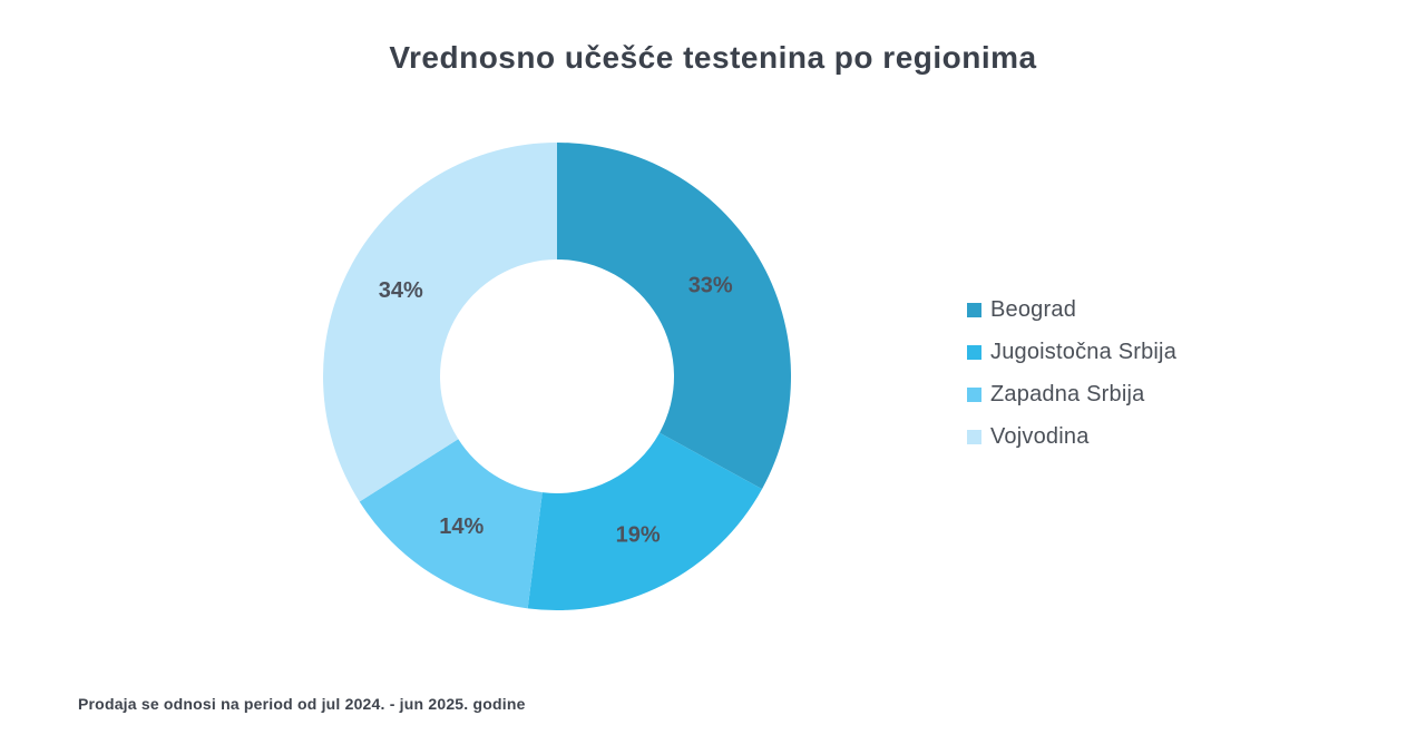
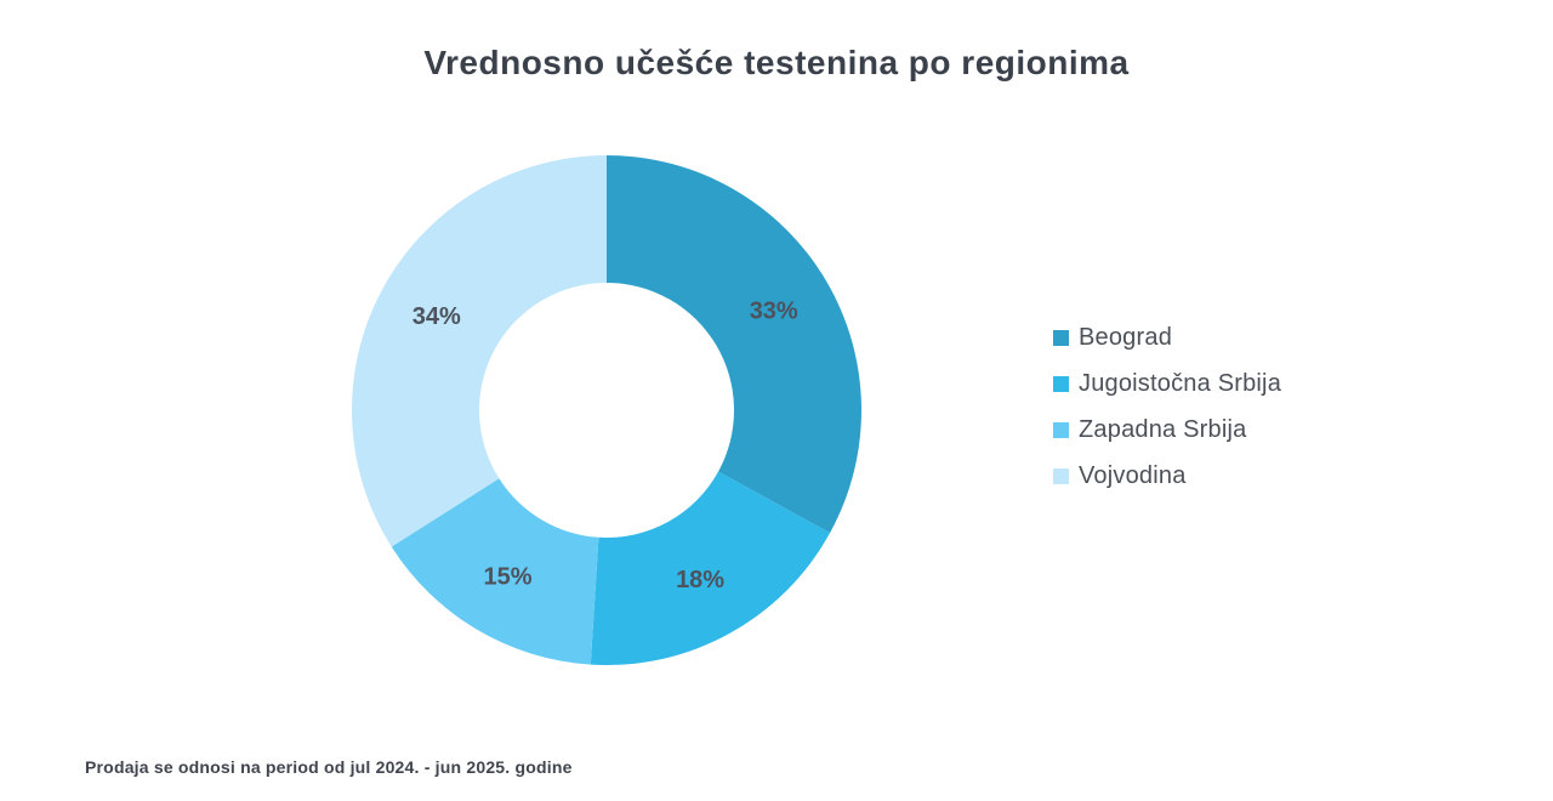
Jugoistočna Srbija: 19% -> 18%
Zapadna Srbija: 14% -> 15%
